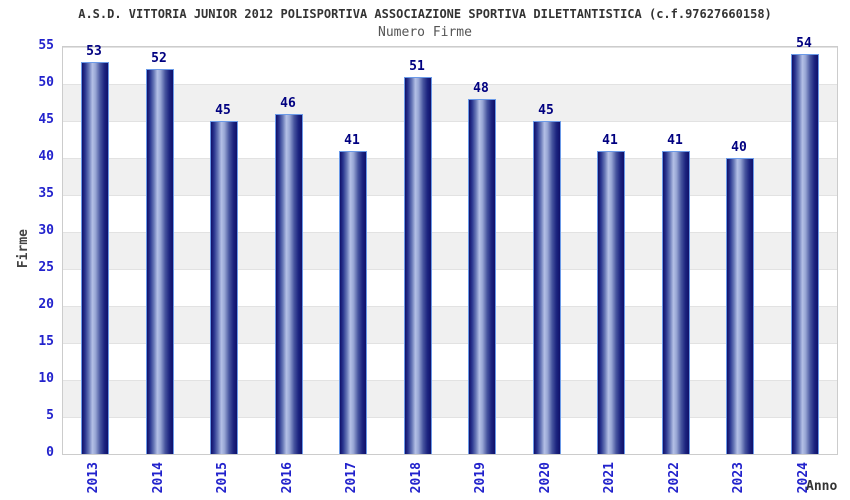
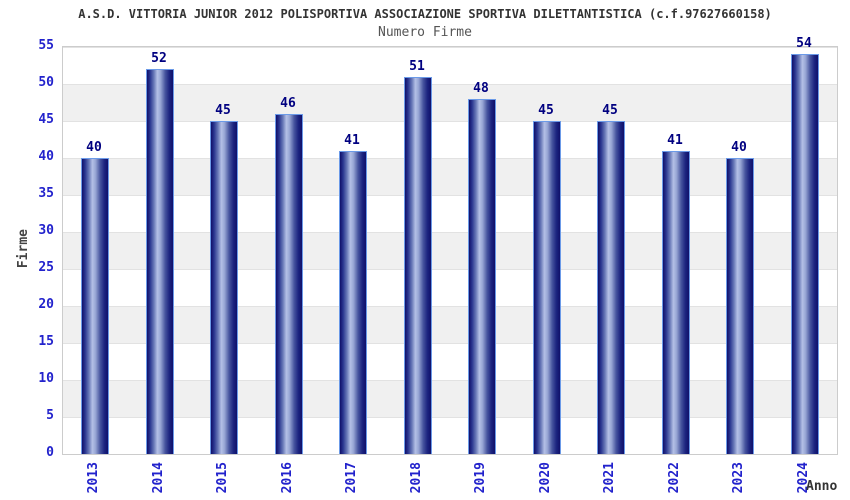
2013: 53 -> 40
2021: 41 -> 45
